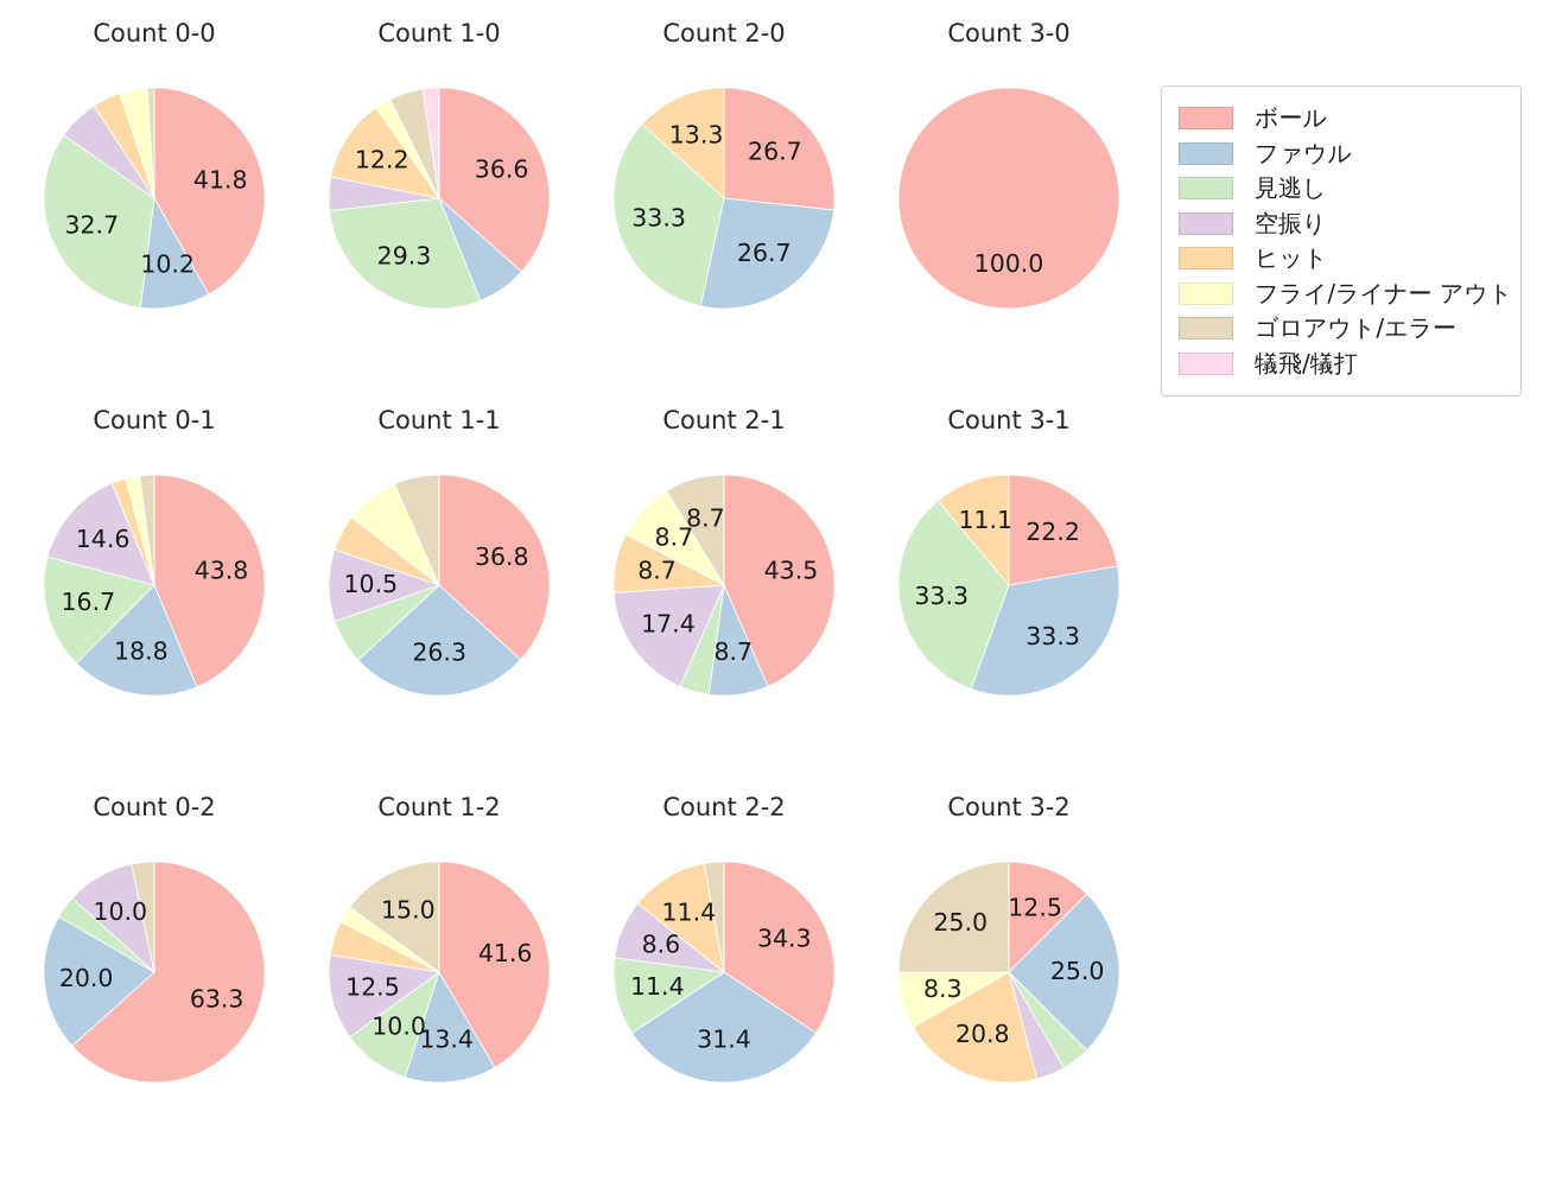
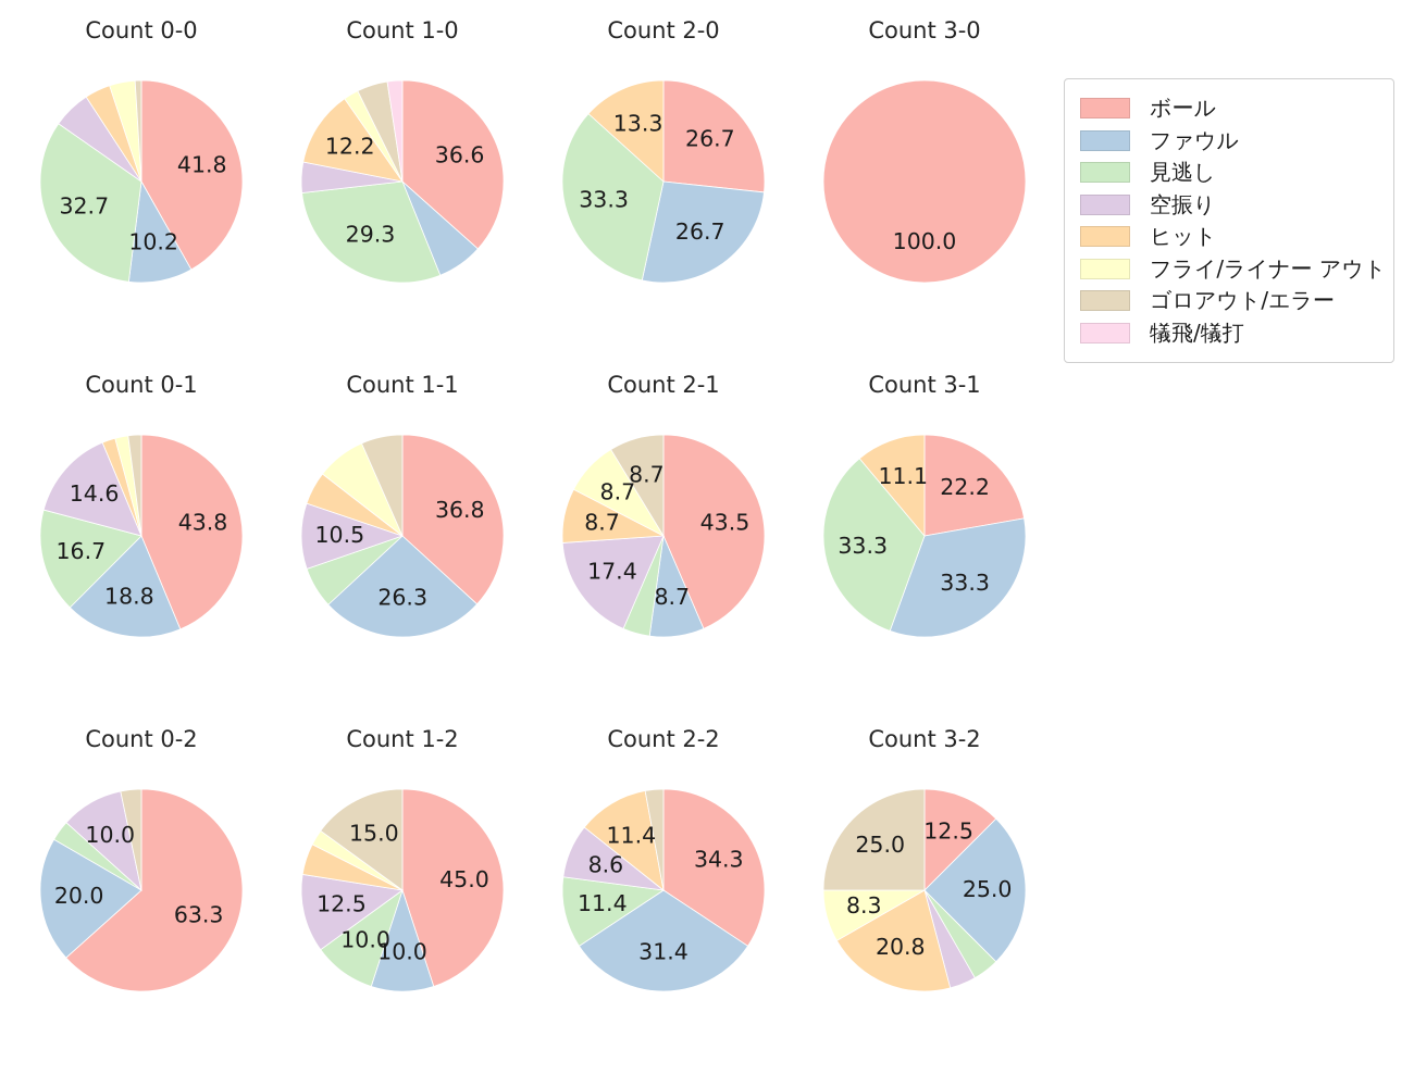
Count 1-2/ボール: 41.6 -> 45.0
Count 1-2/ファウル: 13.4 -> 10.0
